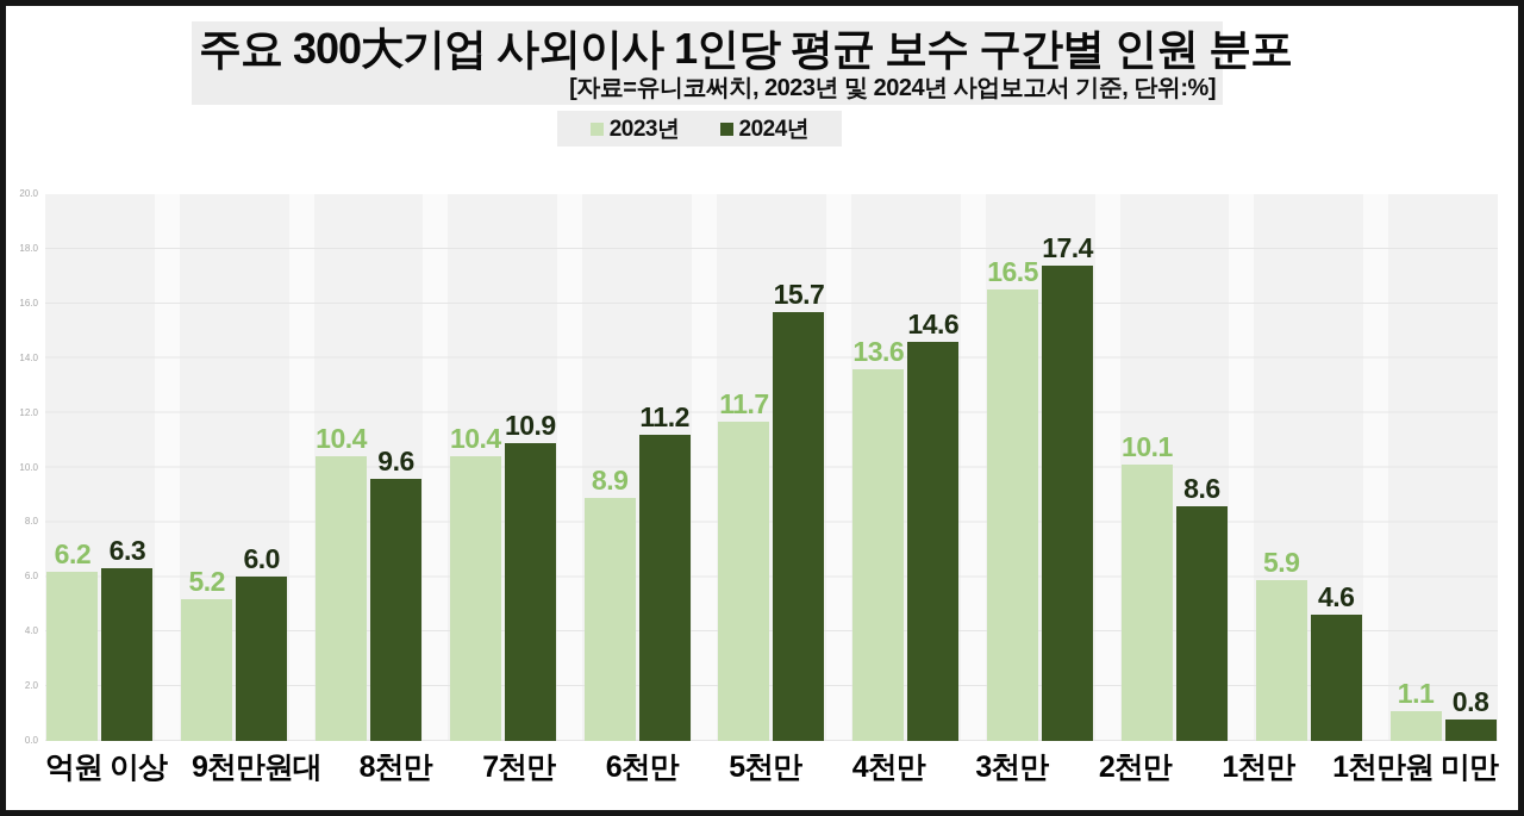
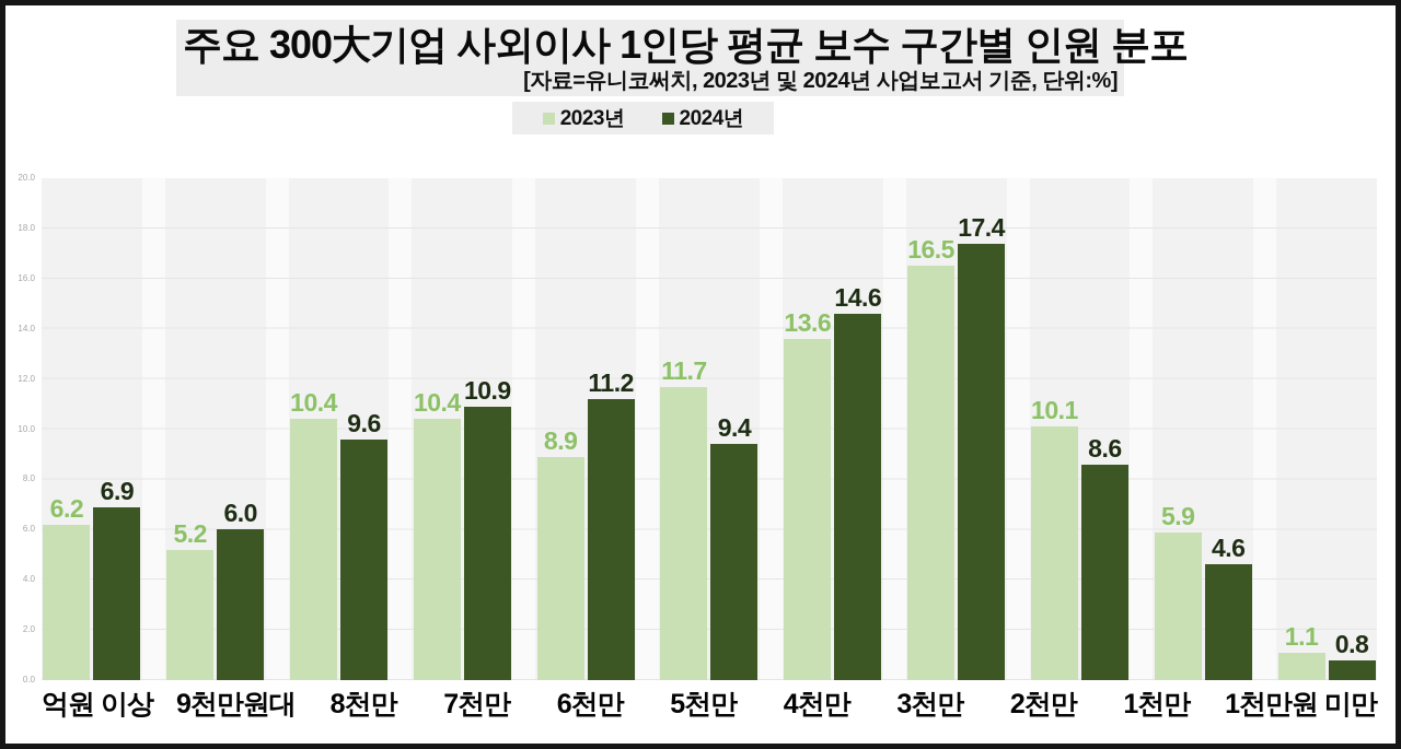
2024년/억원 이상: 6.3 -> 6.9
2024년/5천만: 15.7 -> 9.4
